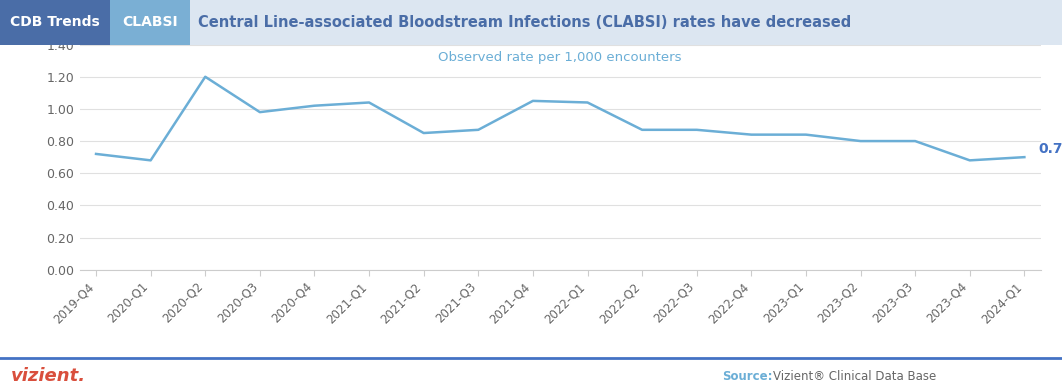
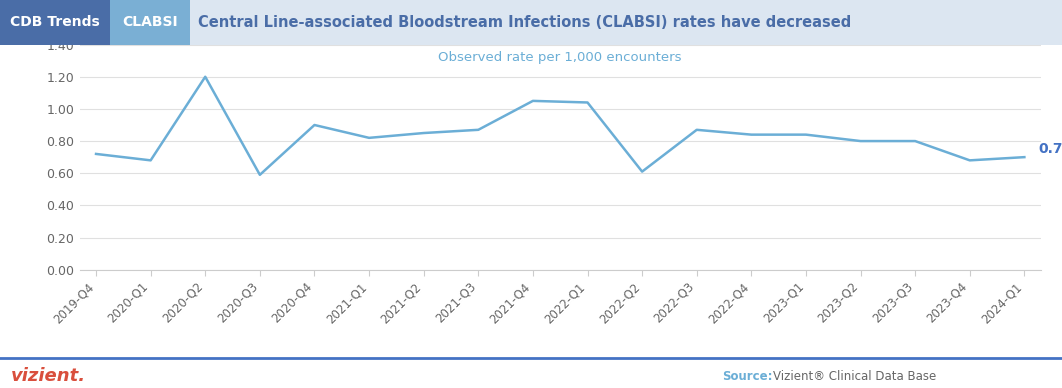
2020-Q3: 0.98 -> 0.59
2020-Q4: 1.02 -> 0.90
2021-Q1: 1.04 -> 0.82
2022-Q2: 0.87 -> 0.61
